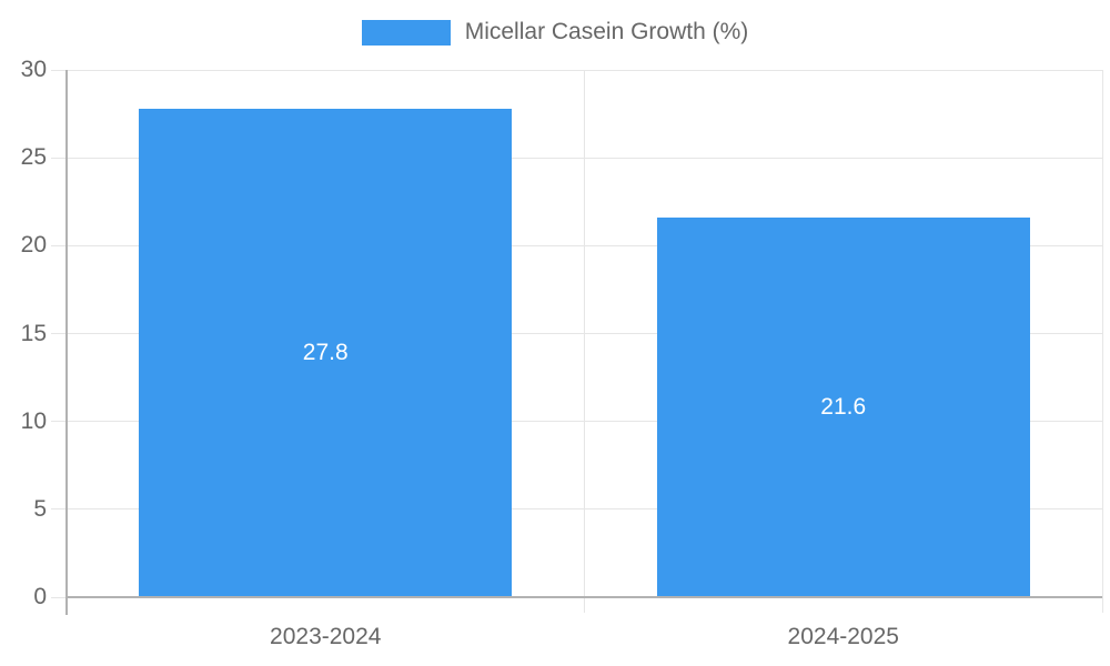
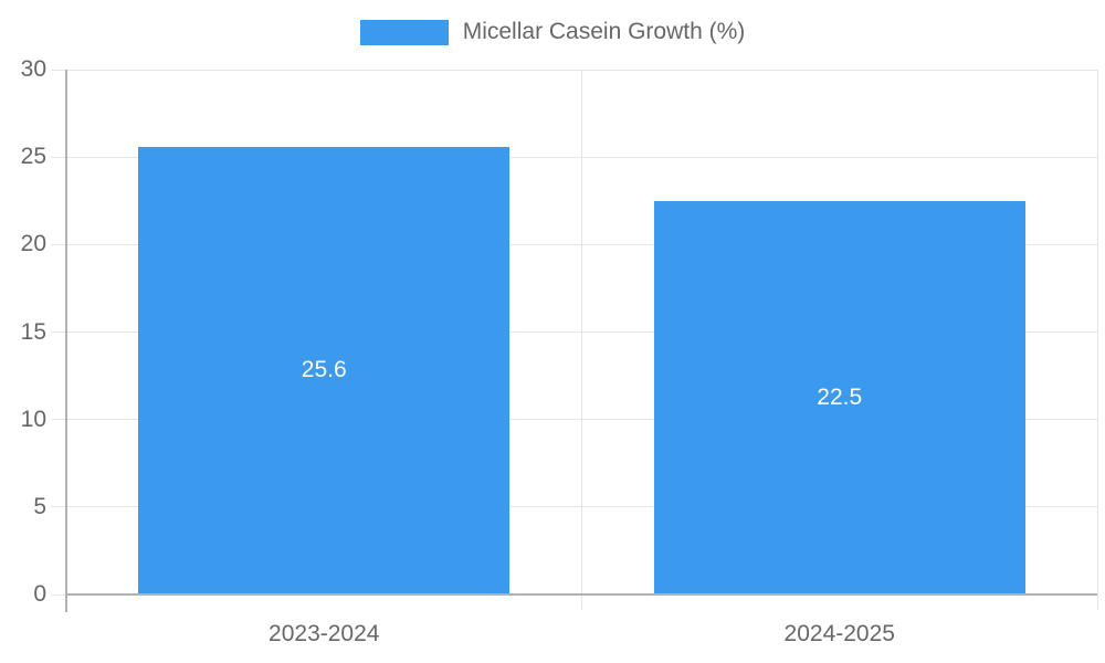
2023-2024: 27.8 -> 25.6
2024-2025: 21.6 -> 22.5
